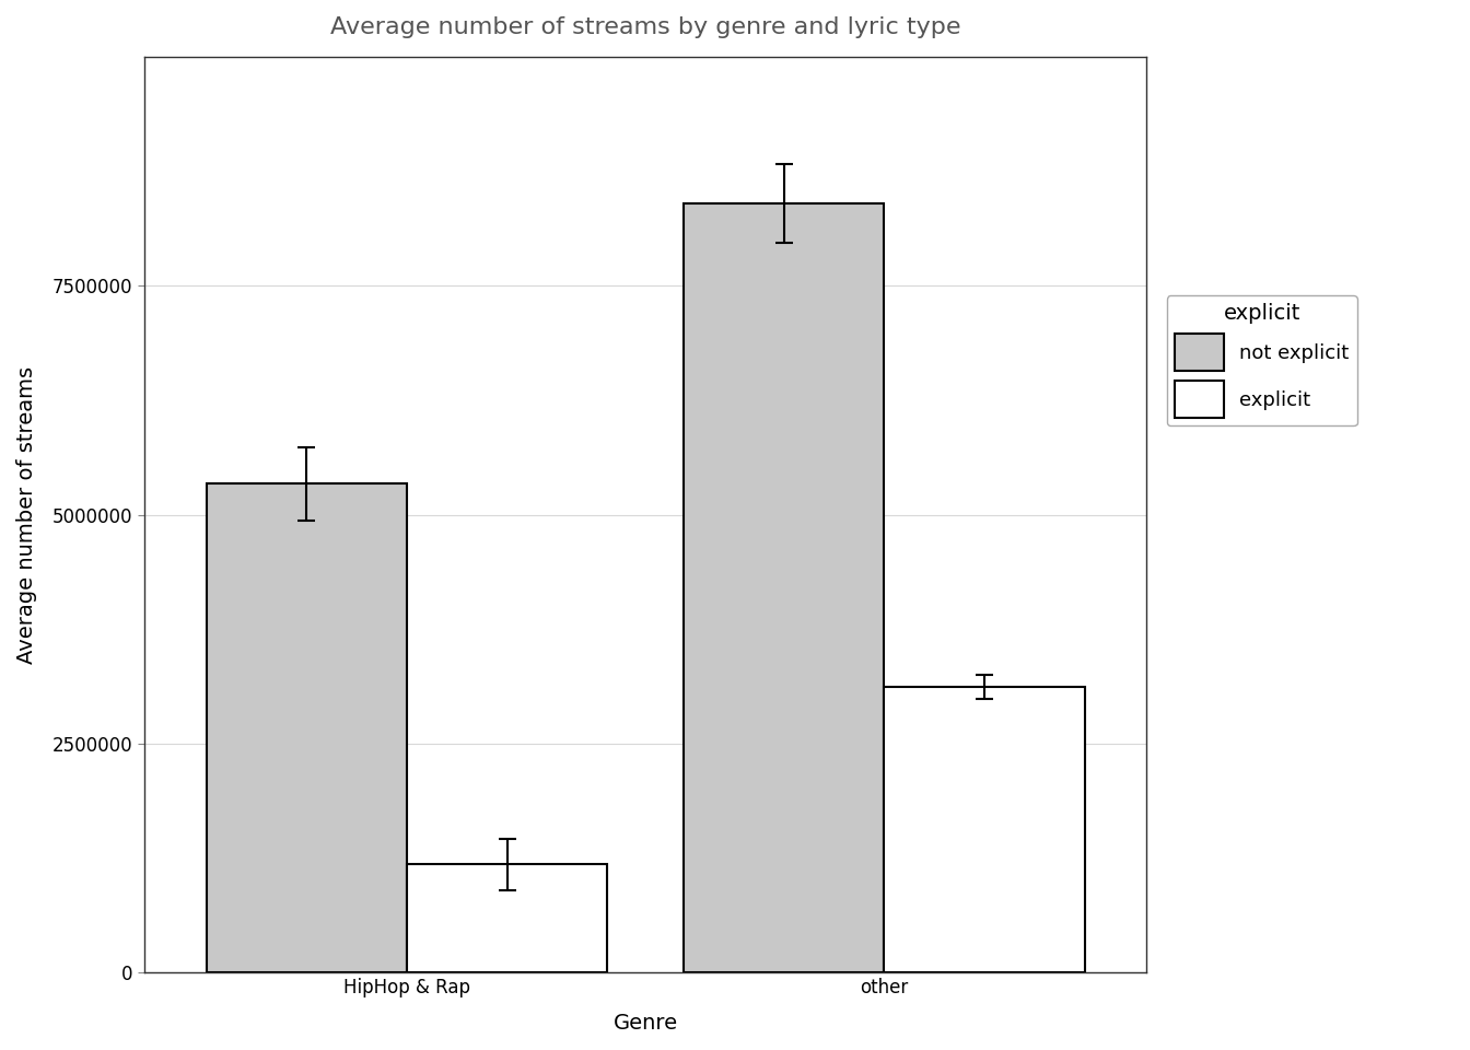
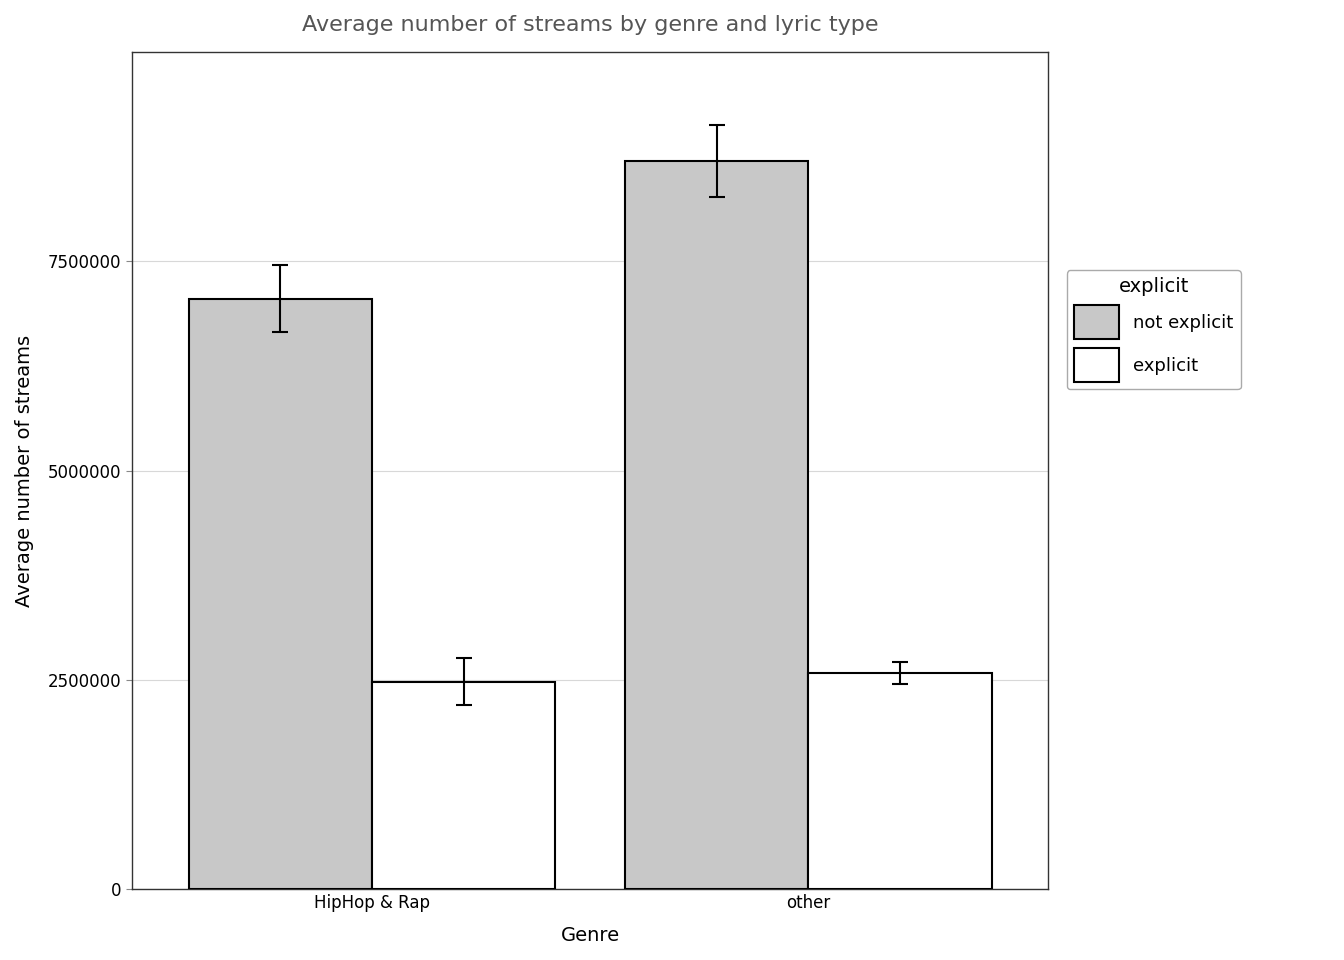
not explicit/HipHop & Rap: 5340000 -> 7050000
explicit/HipHop & Rap: 1180000 -> 2480000
not explicit/other: 8400000 -> 8700000
explicit/other: 3120000 -> 2580000
